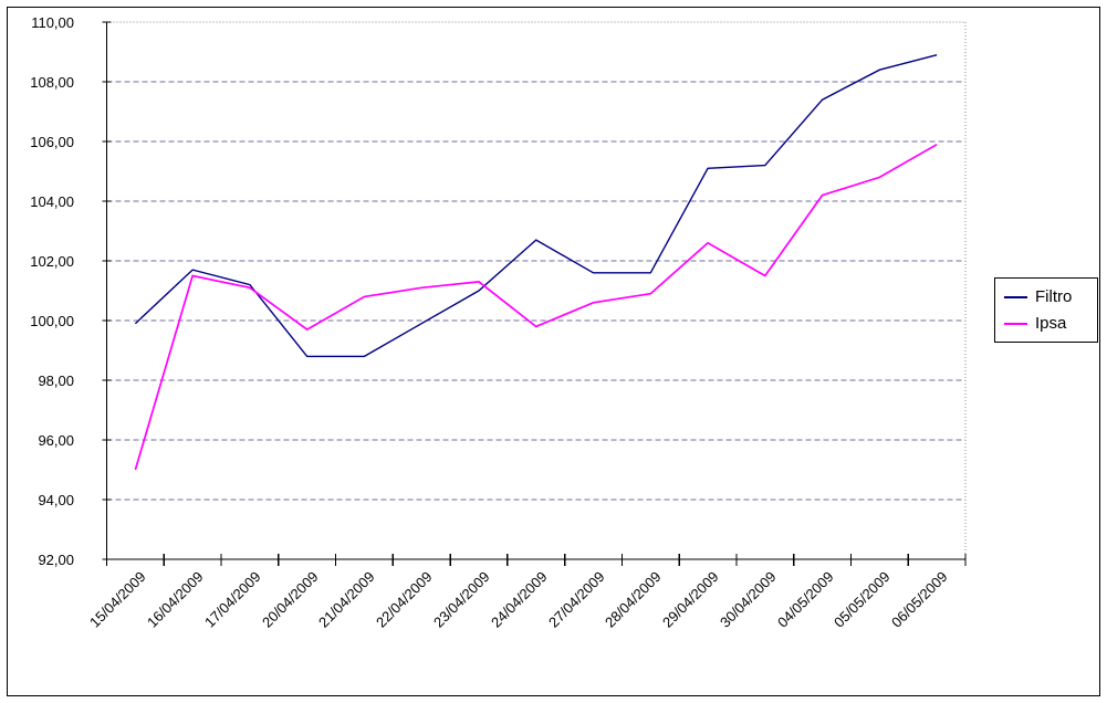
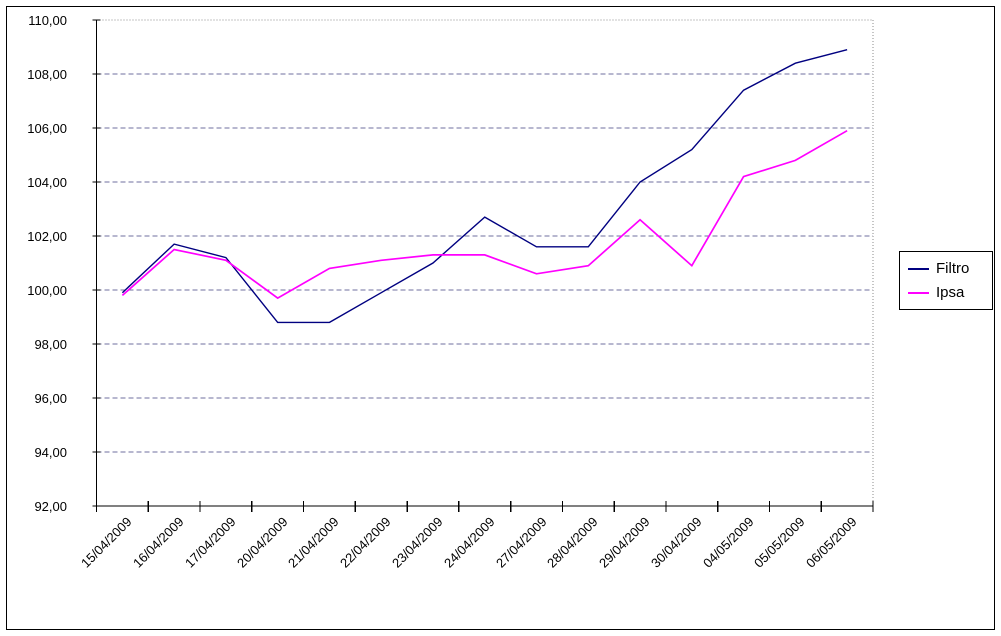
Ipsa/15/04/2009: 95,0 -> 99,8
Ipsa/24/04/2009: 99,8 -> 101,3
Filtro/29/04/2009: 105,1 -> 104,0
Ipsa/30/04/2009: 101,5 -> 100,9
